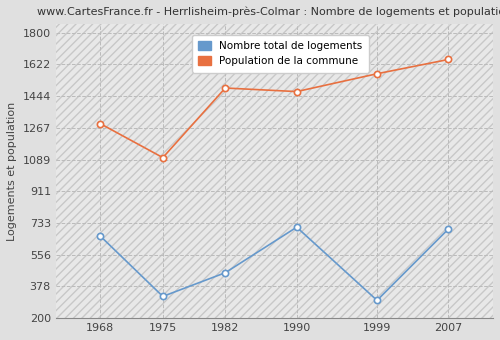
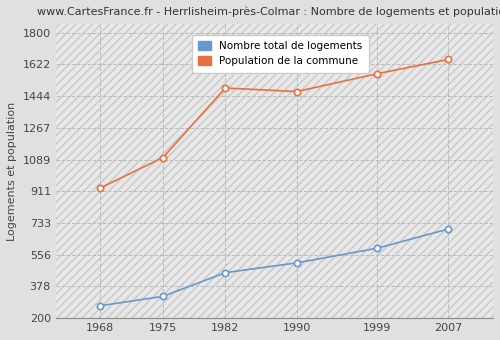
Nombre total de logements/1968: 660 -> 270
Population de la commune/1968: 1290 -> 930
Nombre total de logements/1990: 710 -> 510
Nombre total de logements/1999: 300 -> 590
